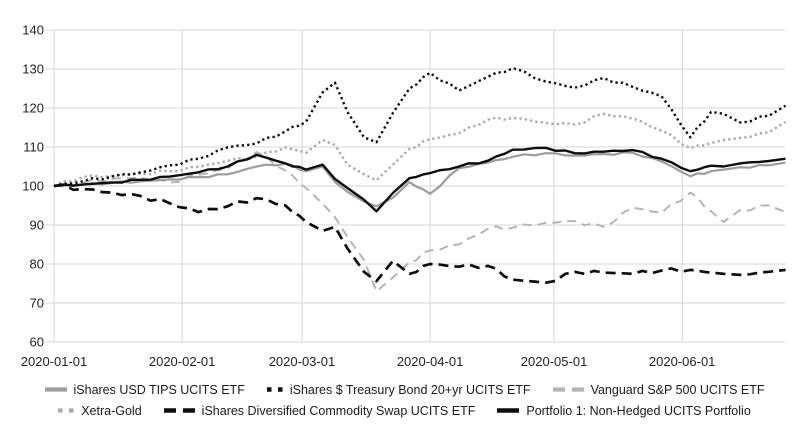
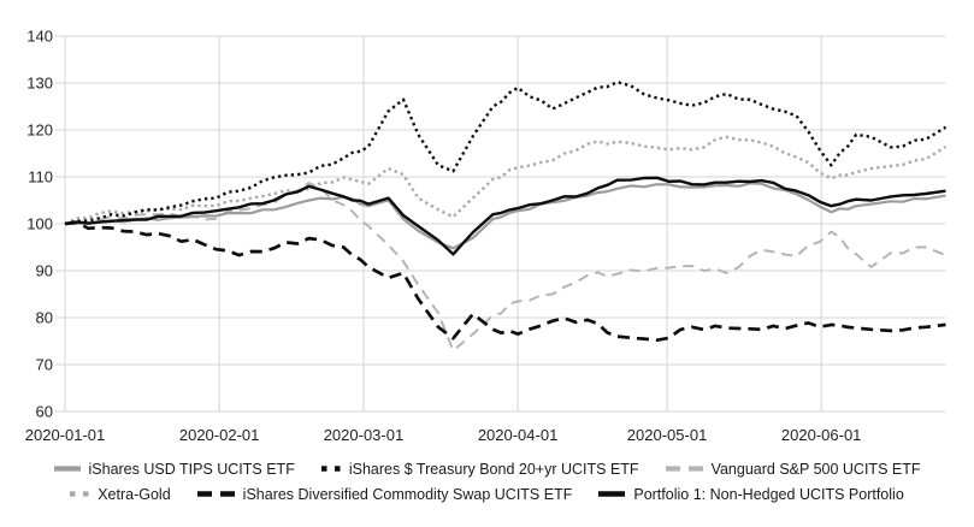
iShares USD TIPS UCITS ETF/2020-04-01: 98 -> 103
iShares Diversified Commodity Swap UCITS ETF/2020-04-01: 80 -> 76
